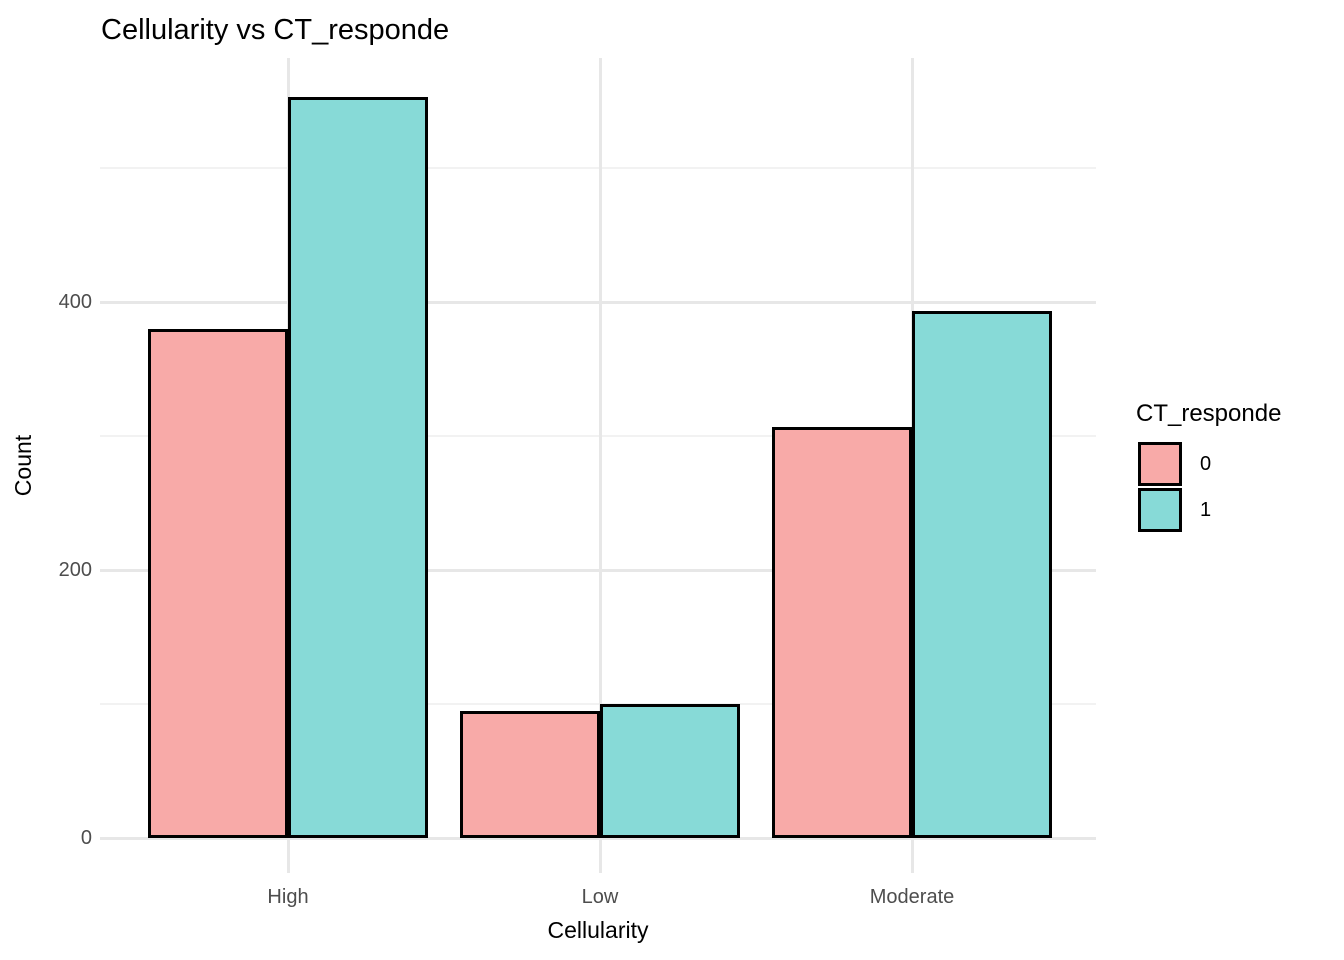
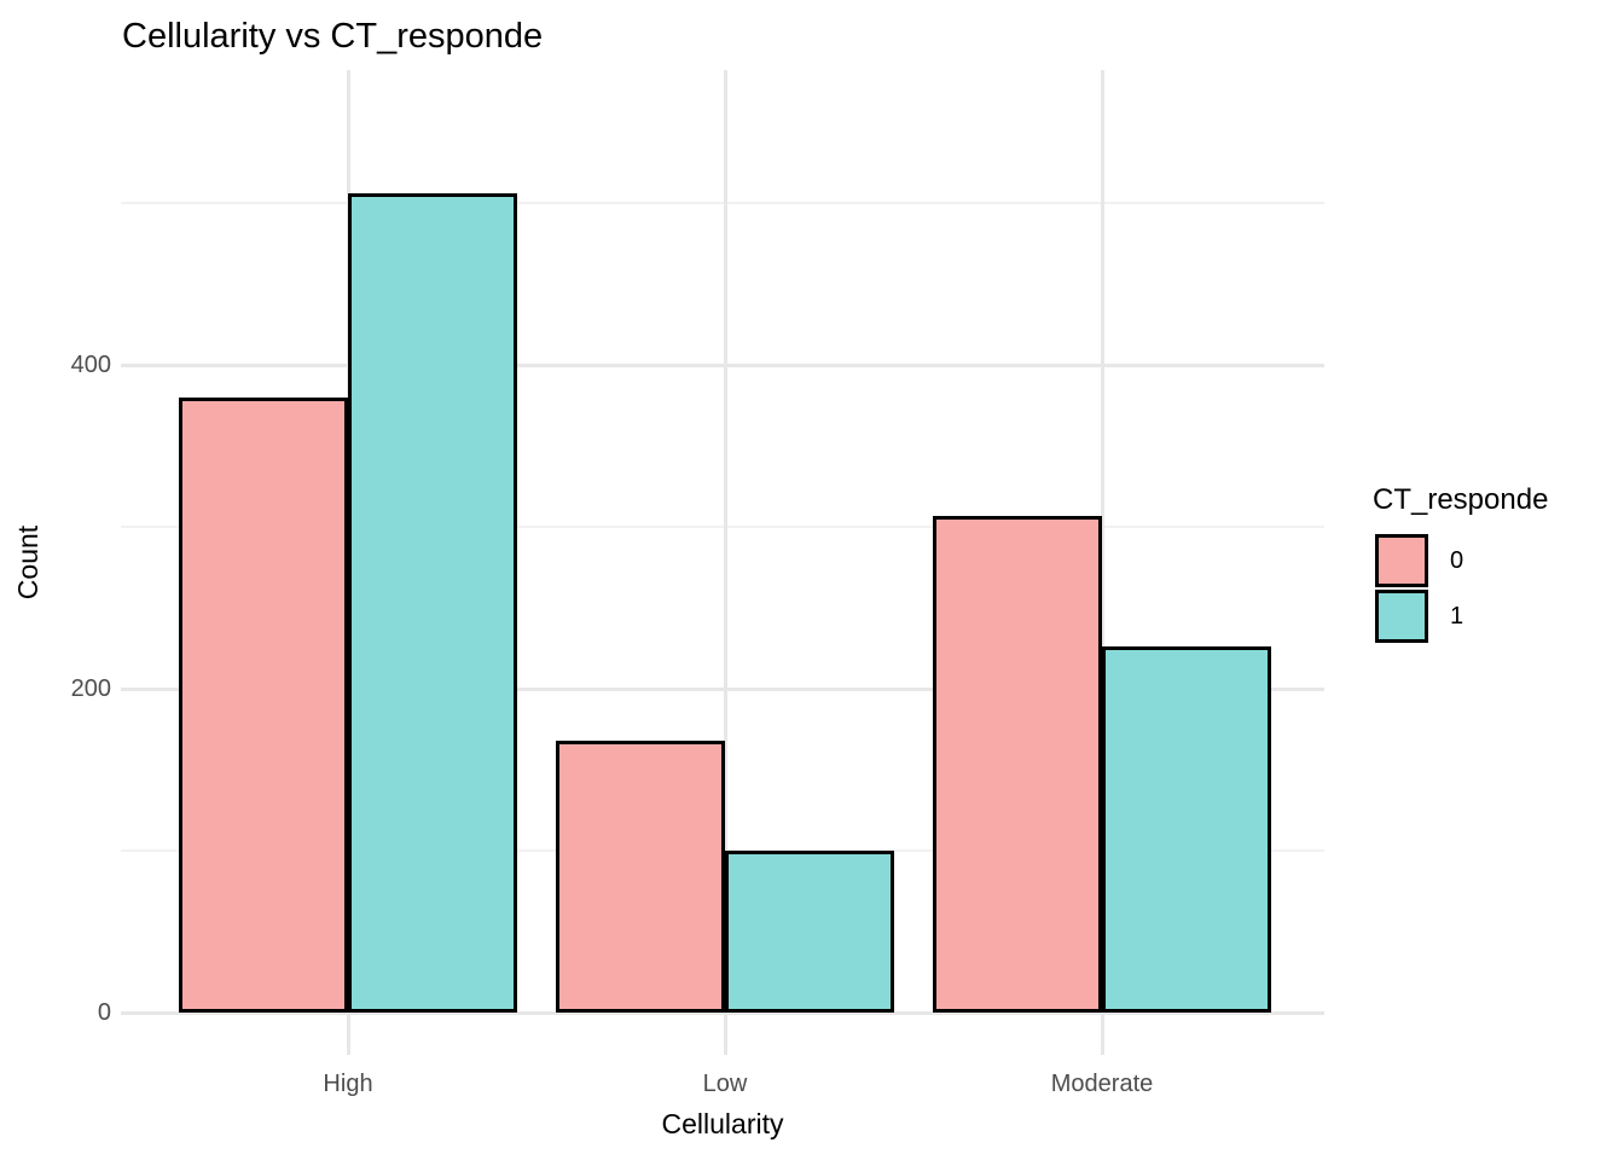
1/High: 553 -> 506
0/Low: 95 -> 168
1/Moderate: 393 -> 226
